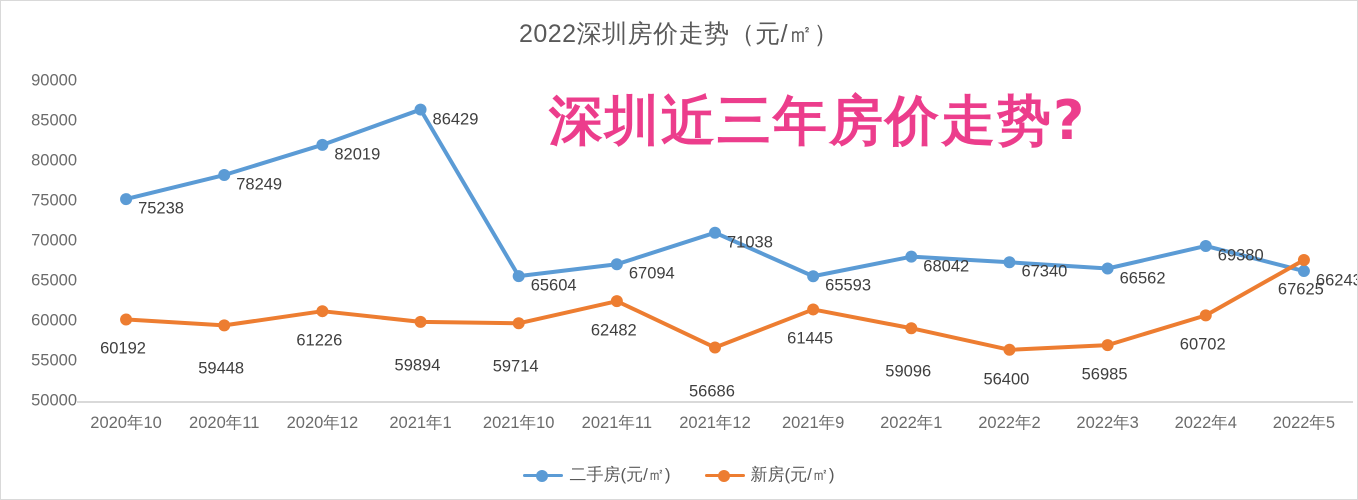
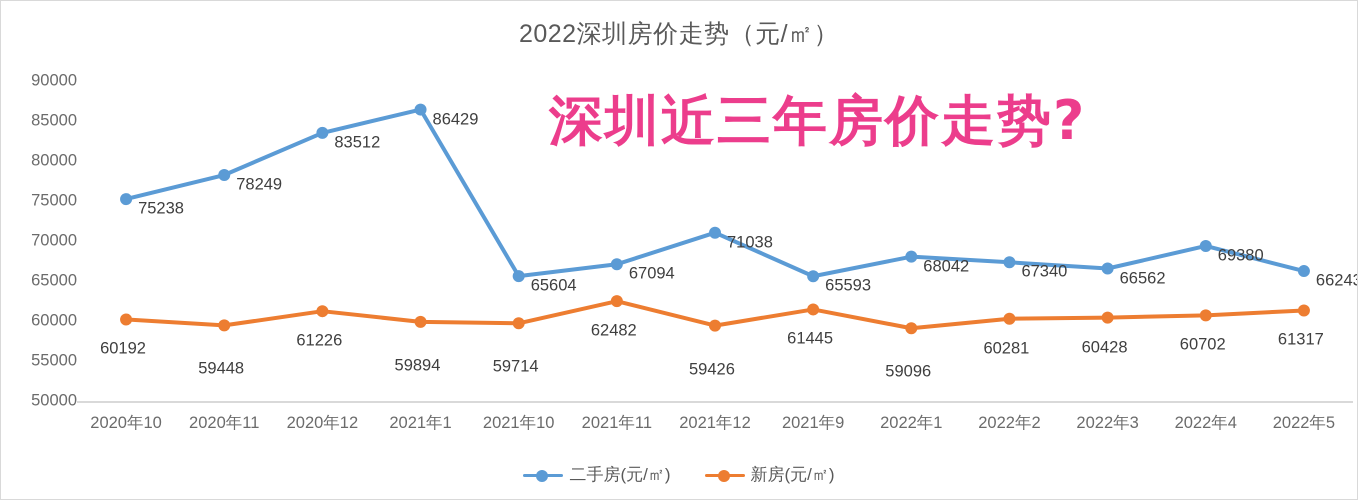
二手房(元/㎡)/2020年12: 82019 -> 83512
新房(元/㎡)/2021年12: 56686 -> 59426
新房(元/㎡)/2022年2: 56400 -> 60281
新房(元/㎡)/2022年3: 56985 -> 60428
新房(元/㎡)/2022年5: 67625 -> 61317
